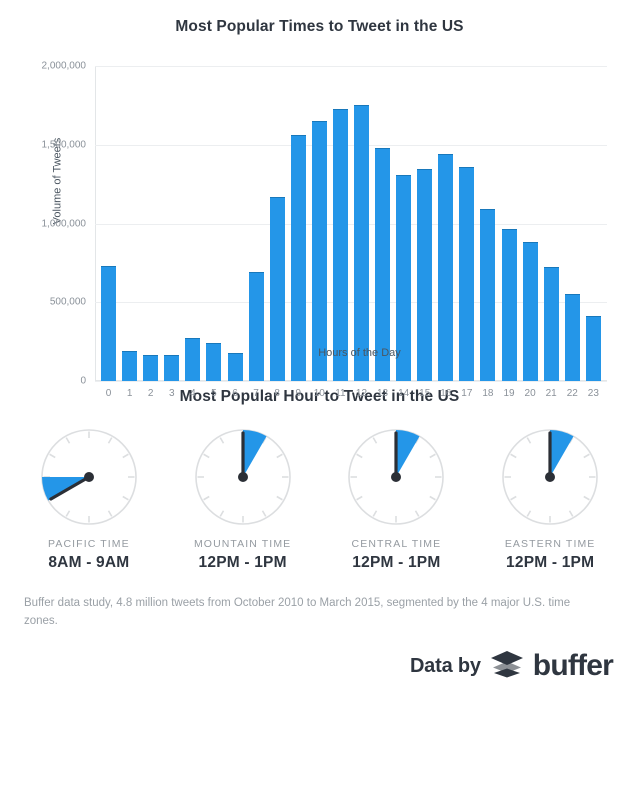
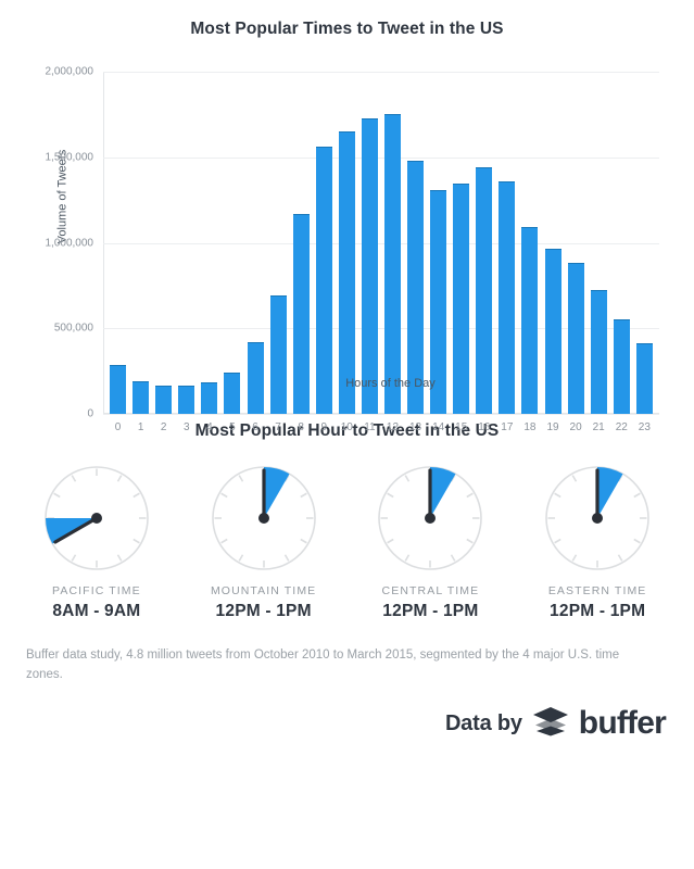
0: 730000 -> 280000
4: 270000 -> 180000
6: 180000 -> 420000
